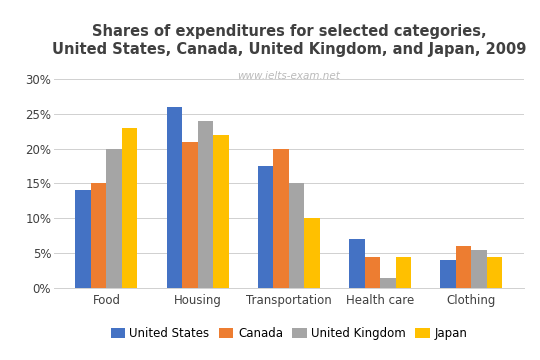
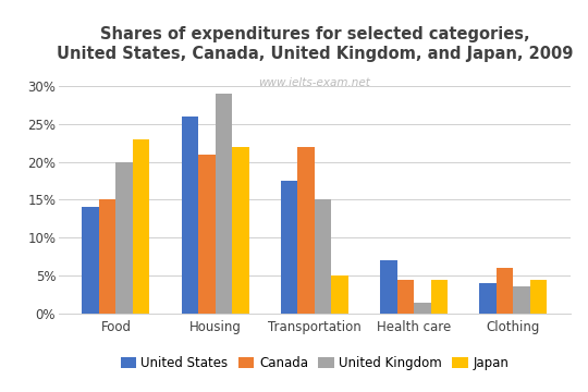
United Kingdom/Housing: 24.0% -> 29.0%
Canada/Transportation: 20.0% -> 22.0%
Japan/Transportation: 10.0% -> 5.0%
United Kingdom/Clothing: 5.5% -> 3.6%
